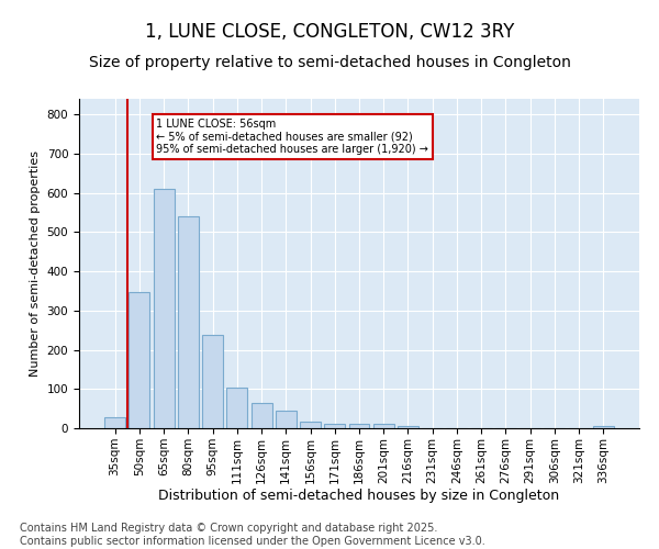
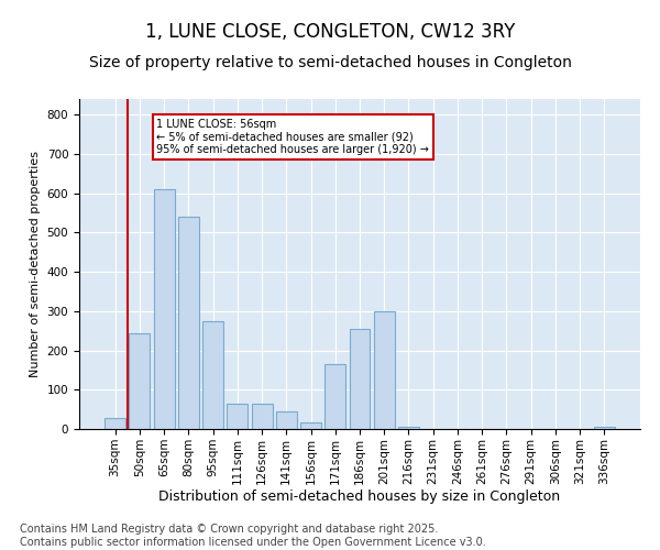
50sqm: 348 -> 245
95sqm: 237 -> 275
111sqm: 103 -> 65
171sqm: 10 -> 165
186sqm: 10 -> 255
201sqm: 10 -> 300
